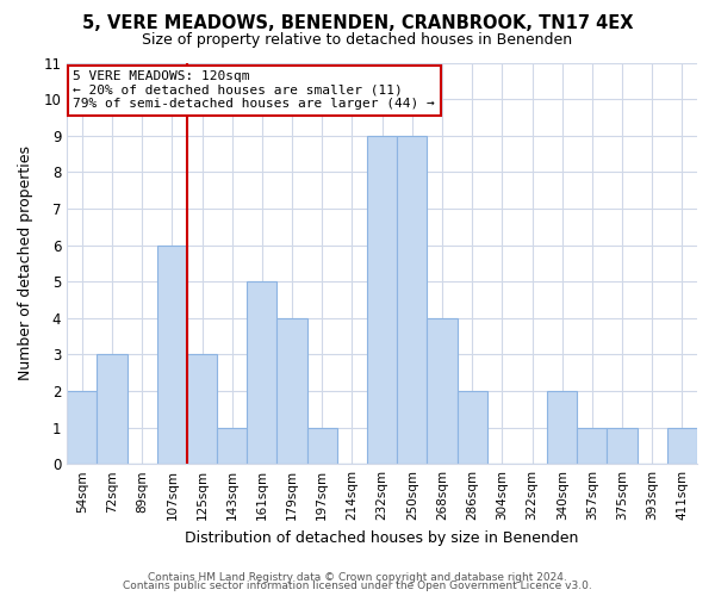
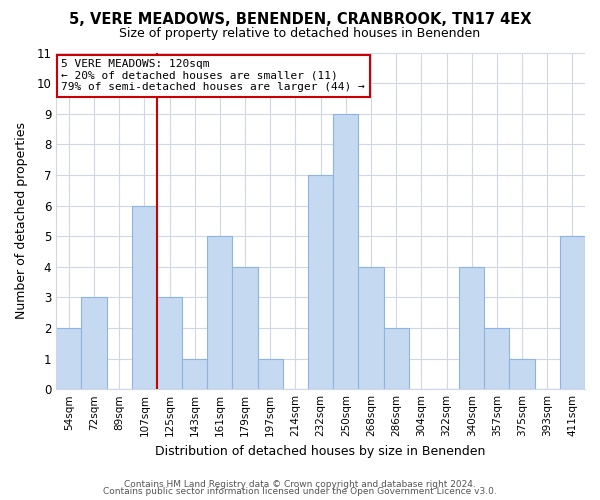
232sqm: 9 -> 7
340sqm: 2 -> 4
357sqm: 1 -> 2
411sqm: 1 -> 5
